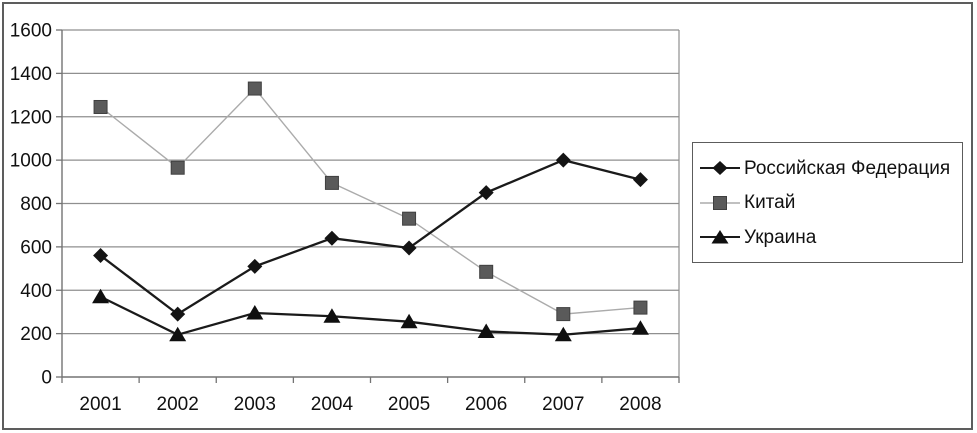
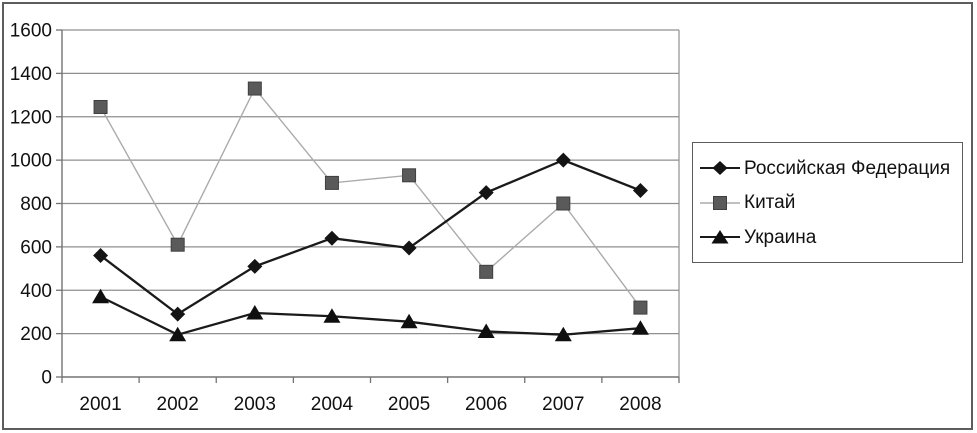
Китай/2002: 960 -> 610
Китай/2005: 730 -> 930
Китай/2007: 290 -> 800
Российская Федерация/2008: 910 -> 860
